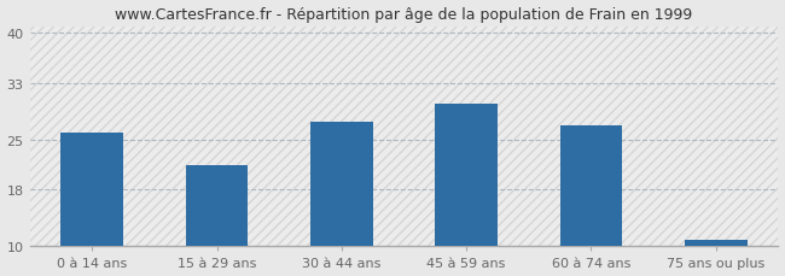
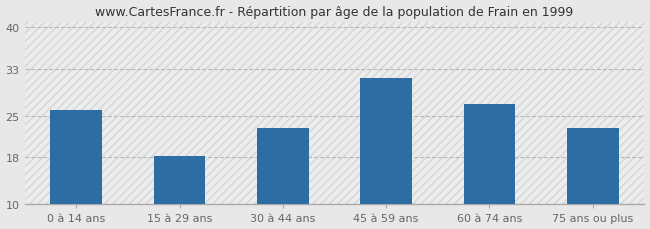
15 à 29 ans: 21.5 -> 18.2
30 à 44 ans: 27.5 -> 23.0
45 à 59 ans: 30.0 -> 31.4
75 ans ou plus: 11.0 -> 23.0
